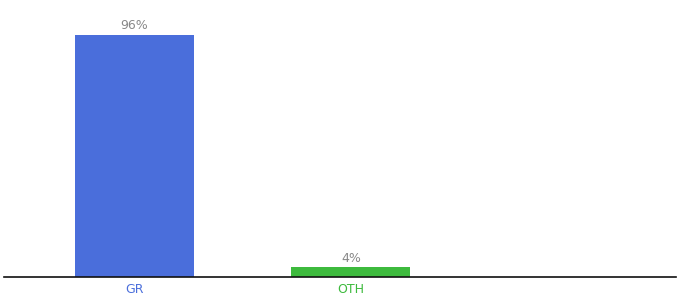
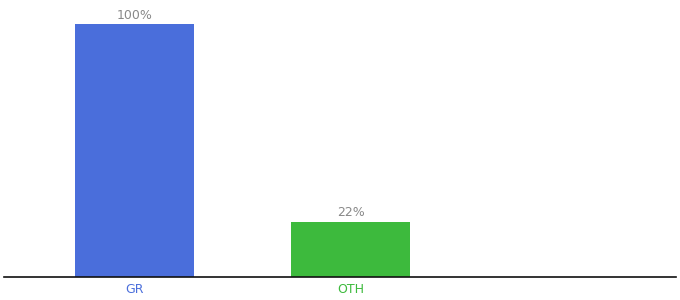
GR: 96% -> 100%
OTH: 4% -> 22%
